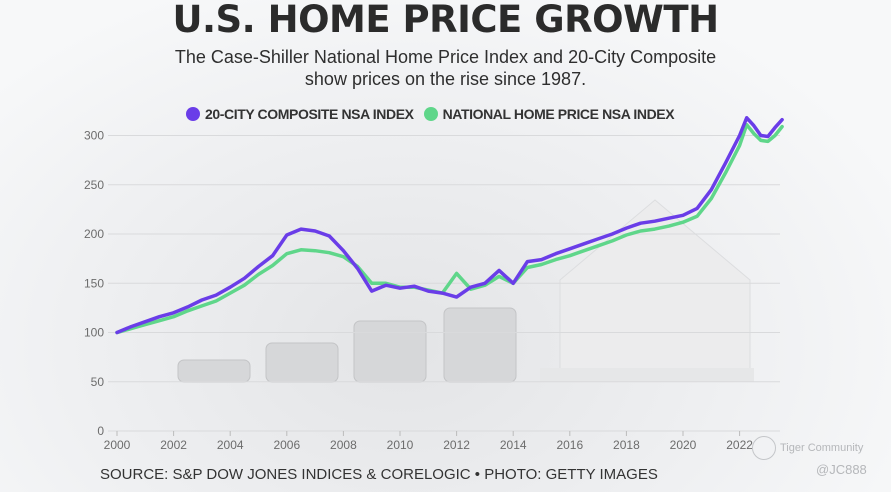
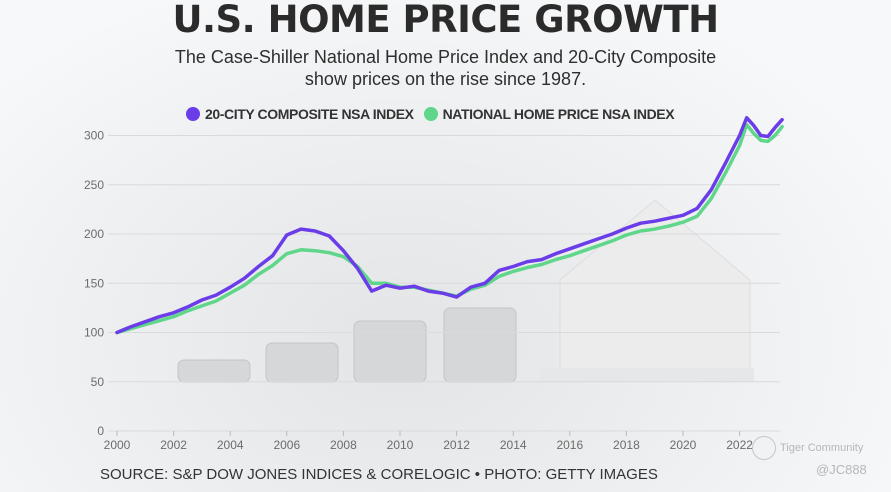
NATIONAL HOME PRICE NSA INDEX/2012: 160 -> 140
20-CITY COMPOSITE NSA INDEX/2014: 150 -> 170
NATIONAL HOME PRICE NSA INDEX/2014: 150 -> 160
